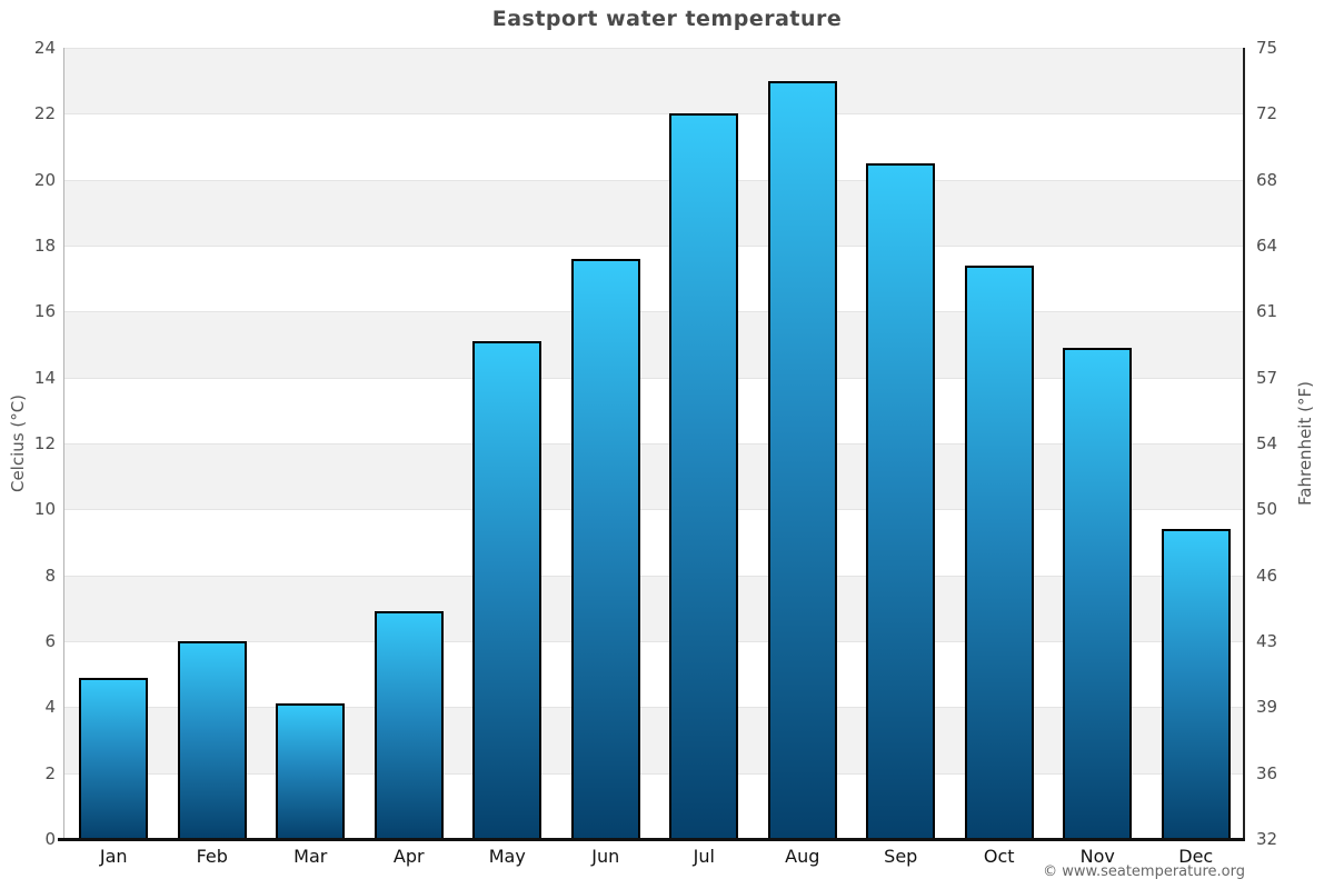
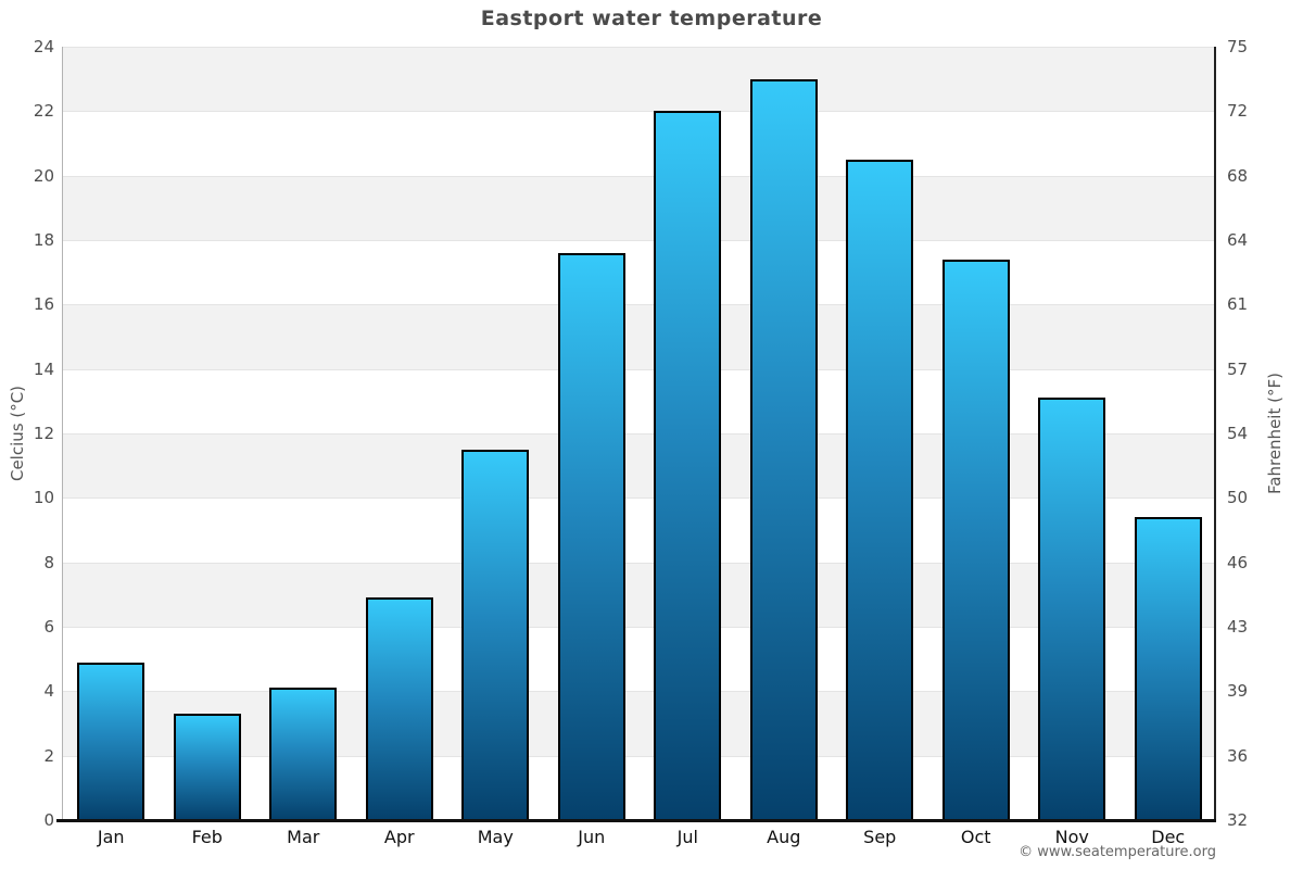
Feb: 6.0 -> 3.3
May: 15.1 -> 11.5
Nov: 14.9 -> 13.1
